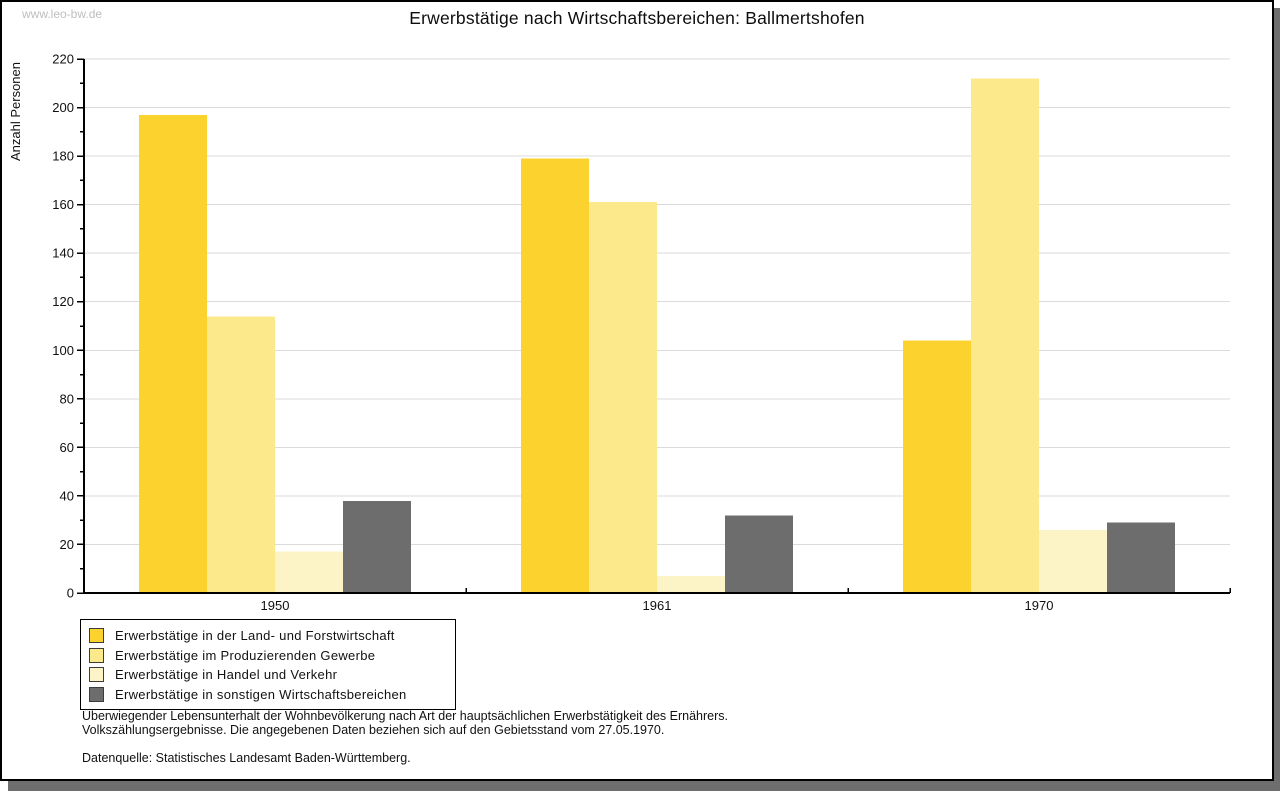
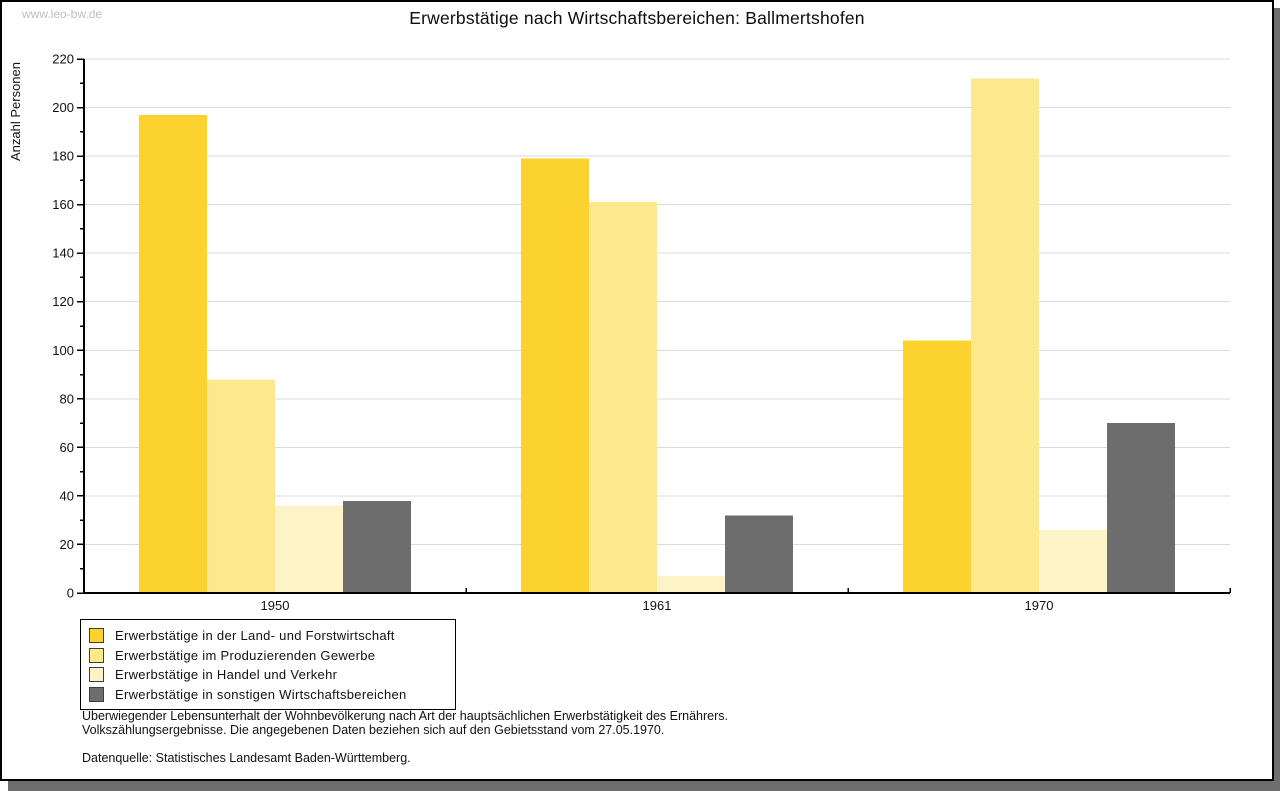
Erwerbstätige im Produzierenden Gewerbe/1950: 114 -> 88
Erwerbstätige in Handel und Verkehr/1950: 17 -> 36
Erwerbstätige in sonstigen Wirtschaftsbereichen/1970: 29 -> 70
